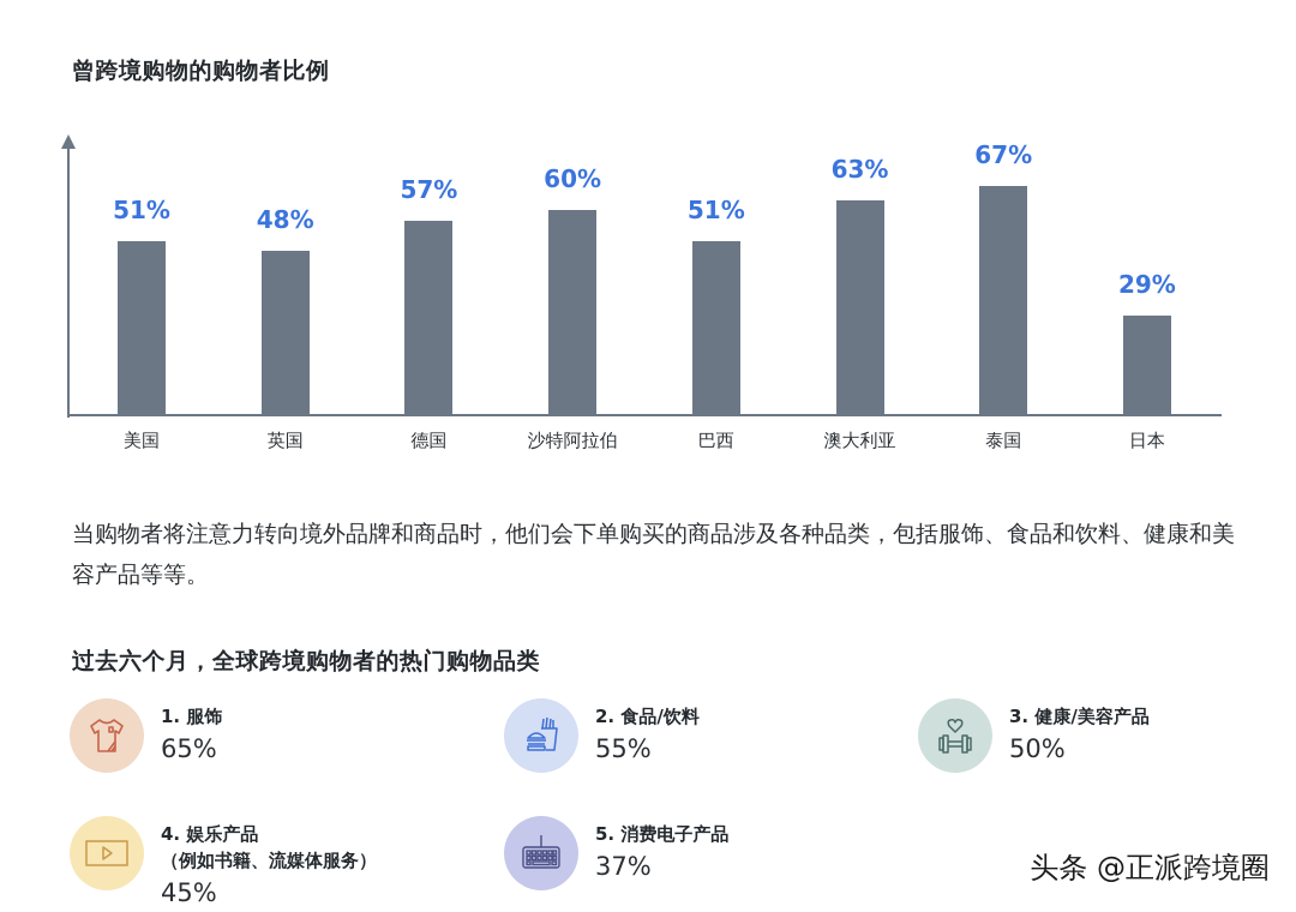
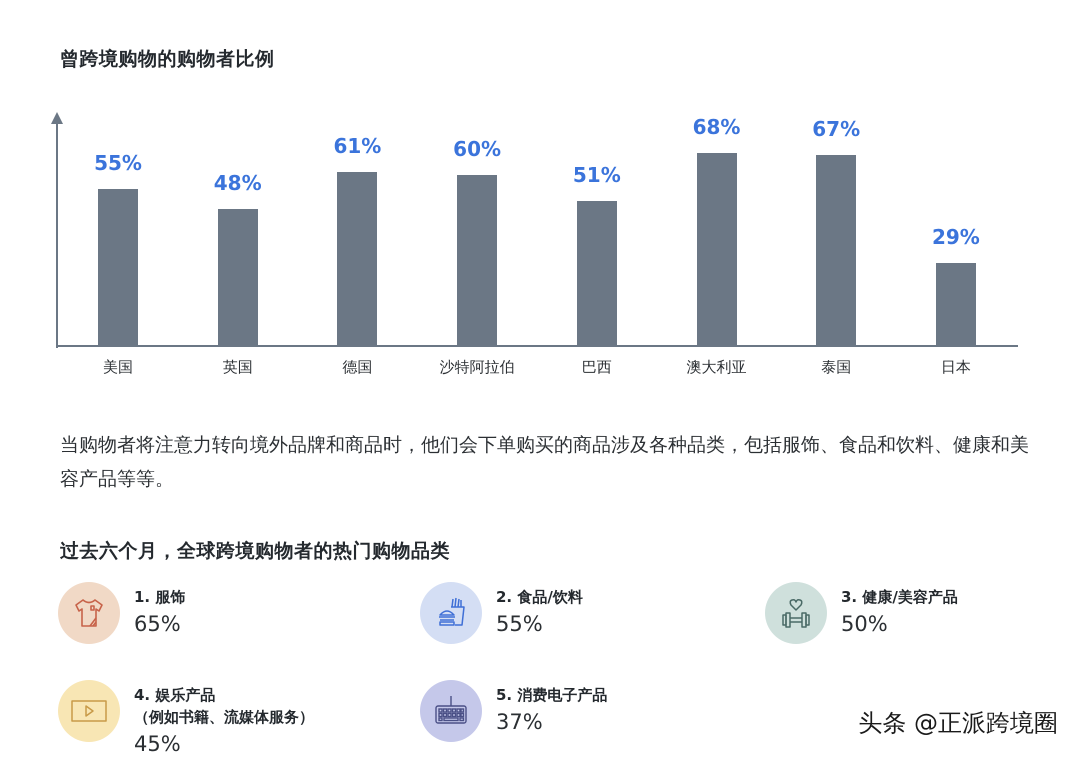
美国: 51% -> 55%
德国: 57% -> 61%
澳大利亚: 63% -> 68%
